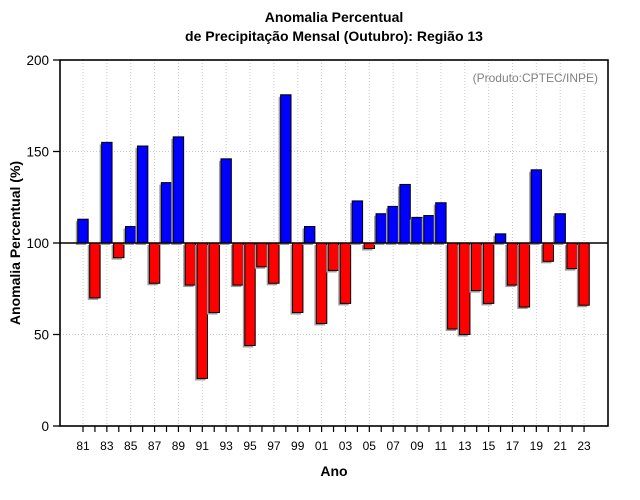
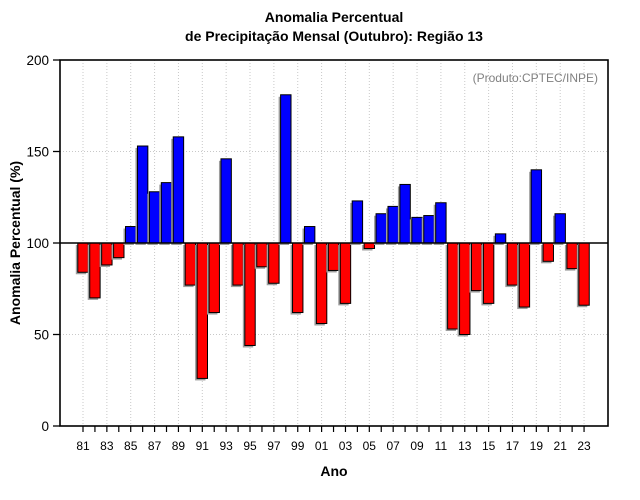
81: 113 -> 84
83: 155 -> 88
87: 78 -> 128
